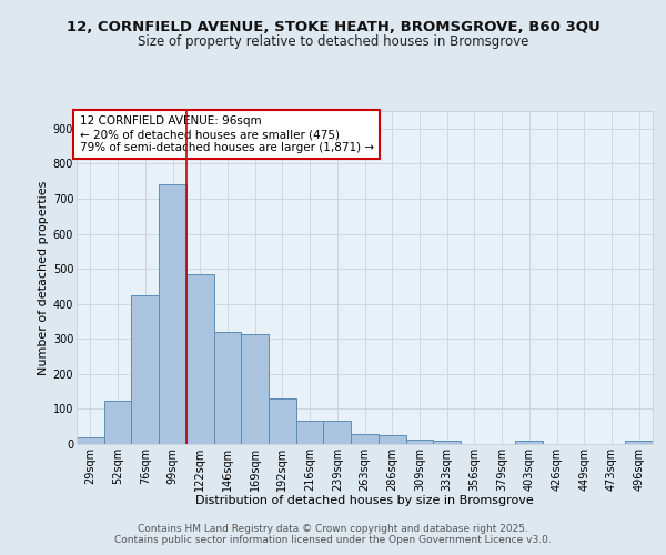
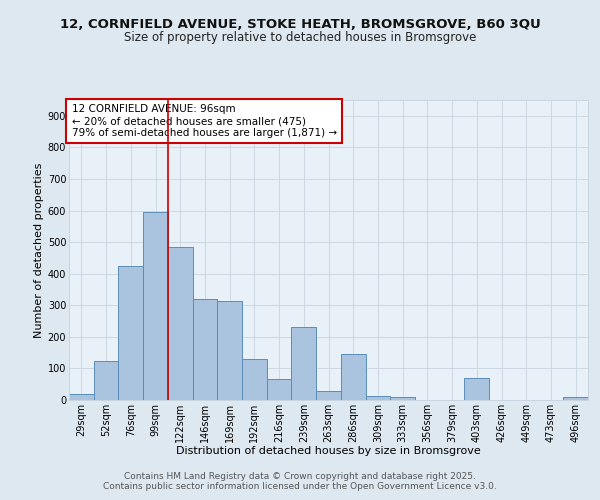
99sqm: 740 -> 595
239sqm: 65 -> 230
286sqm: 25 -> 145
403sqm: 10 -> 70
